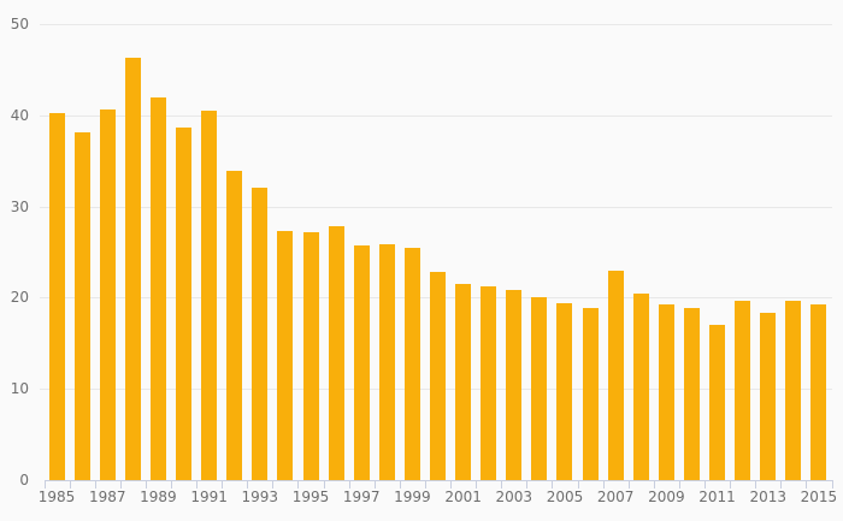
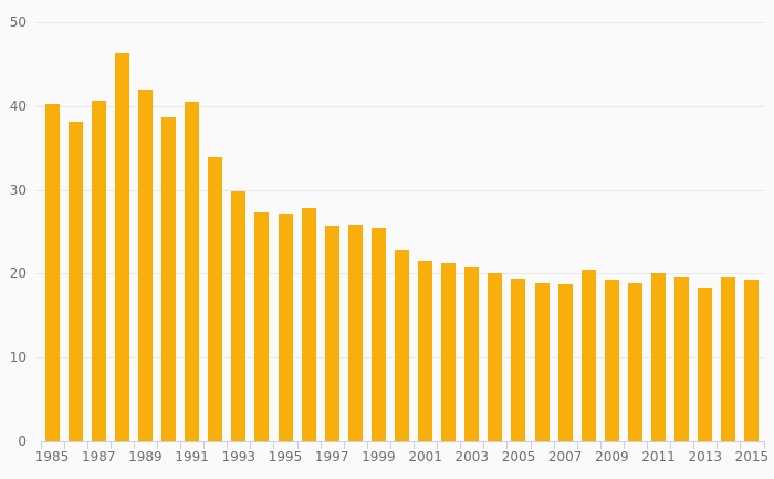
1993: 32 -> 30
2007: 23 -> 19
2011: 17 -> 20
